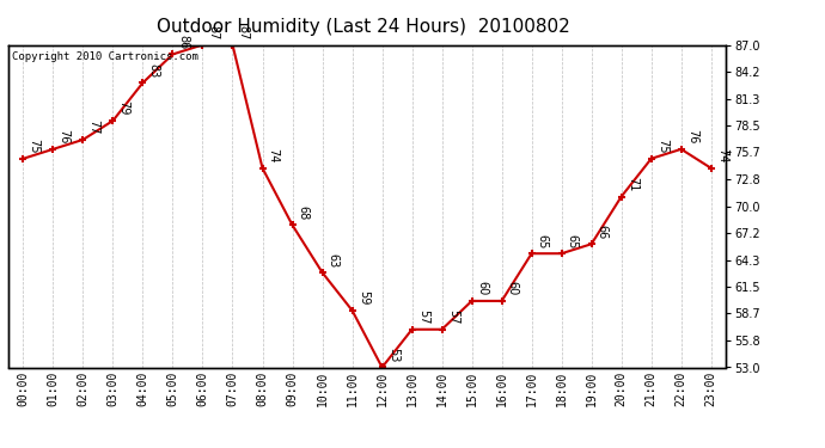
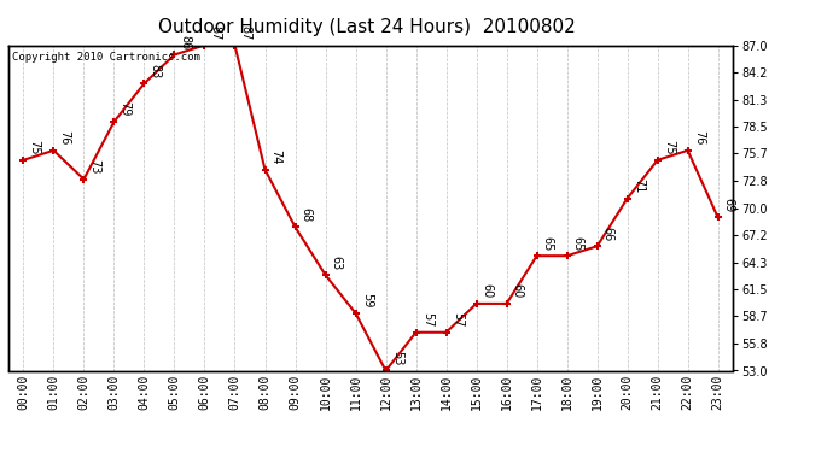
02:00: 77 -> 73
23:00: 74 -> 69
